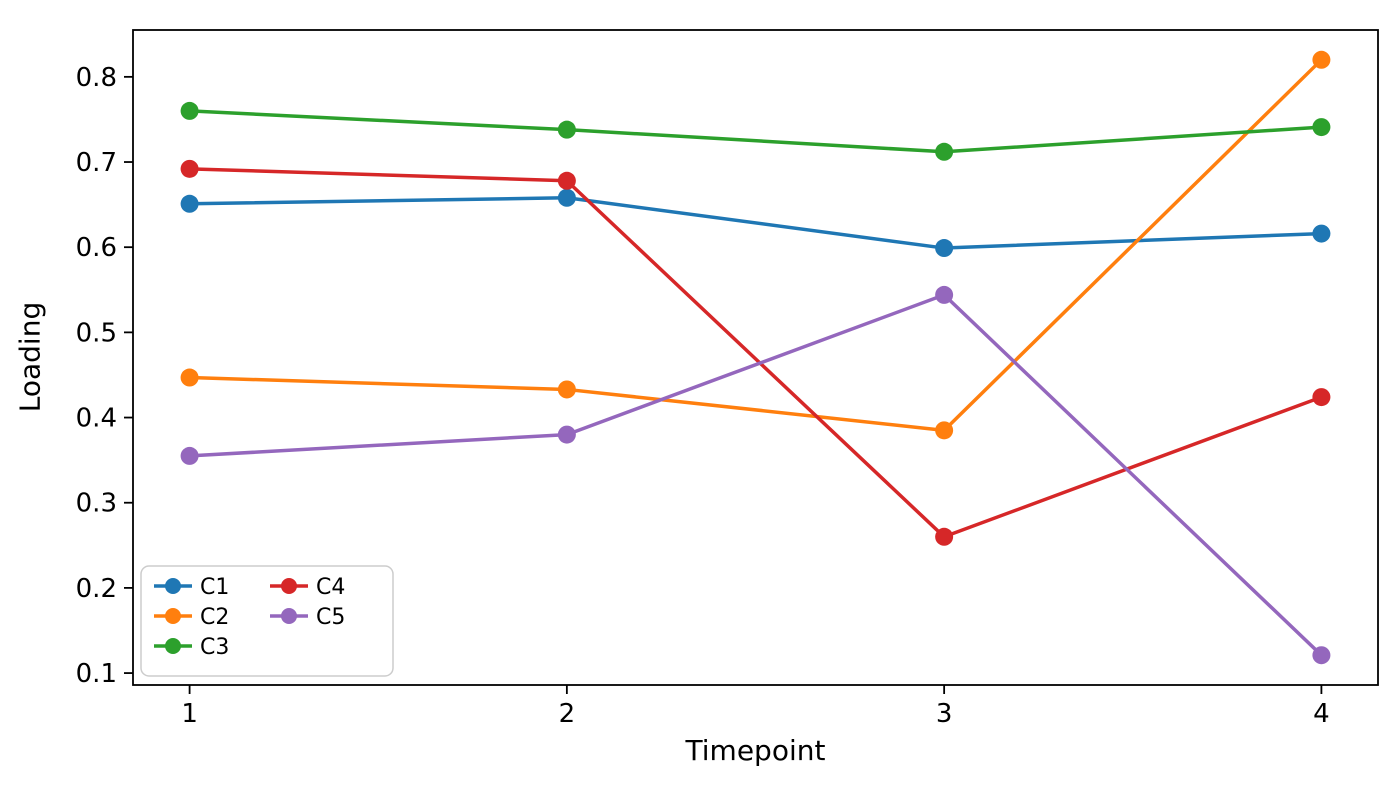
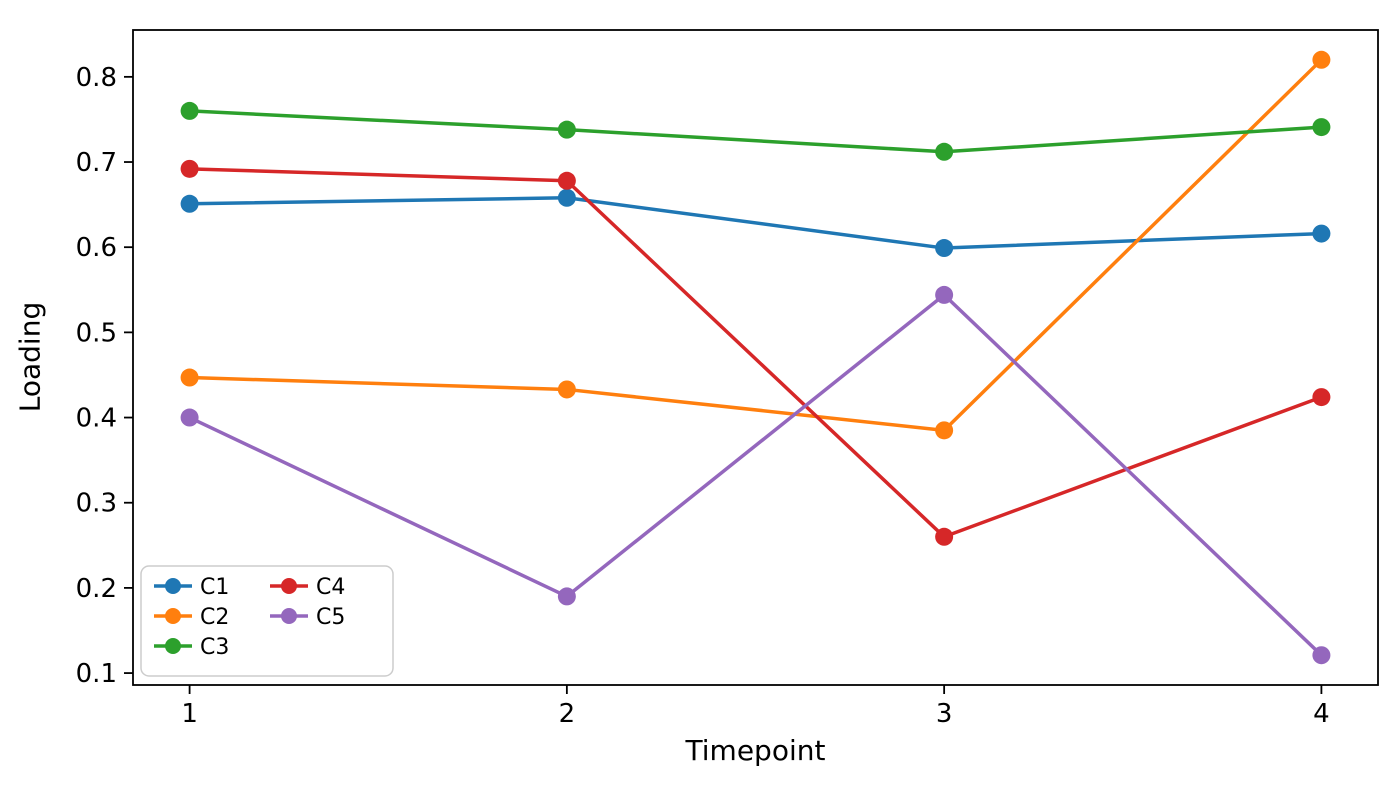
C5/1: 0.35 -> 0.40
C5/2: 0.38 -> 0.19
